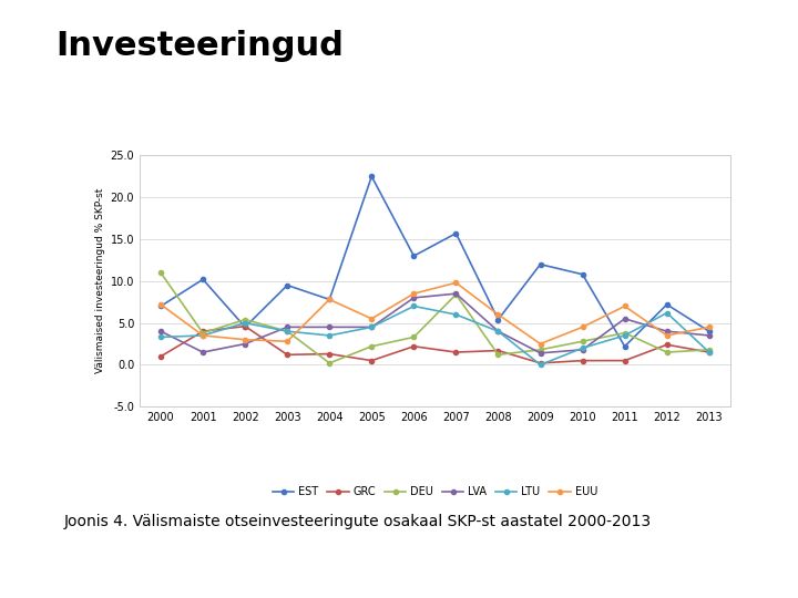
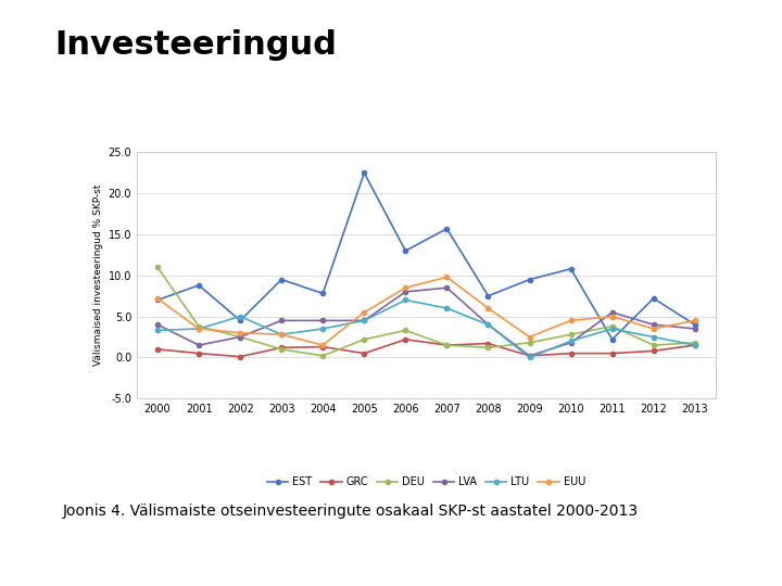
EST/2001: 10.2 -> 8.8
GRC/2001: 4.0 -> 0.5
GRC/2002: 4.6 -> 0.1
DEU/2002: 5.4 -> 2.5
DEU/2003: 4.0 -> 1.0
LTU/2003: 4.0 -> 2.8
EUU/2004: 7.8 -> 1.5
DEU/2007: 8.4 -> 1.5
EST/2008: 5.4 -> 7.5
EST/2009: 12.0 -> 9.5
LVA/2009: 1.4 -> 0.2
EUU/2011: 7.0 -> 5.0
GRC/2012: 2.4 -> 0.8
LTU/2012: 6.2 -> 2.5
